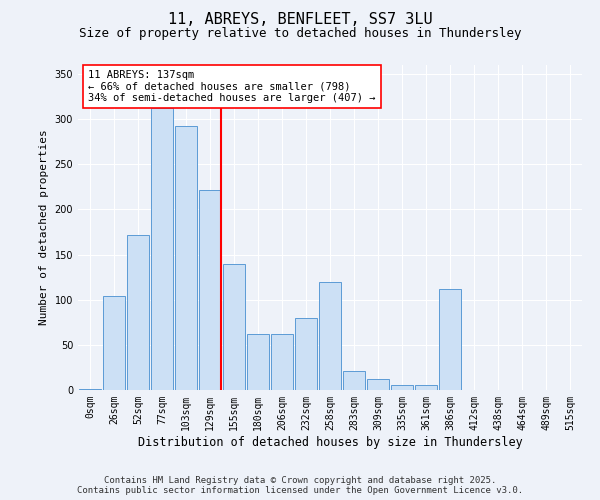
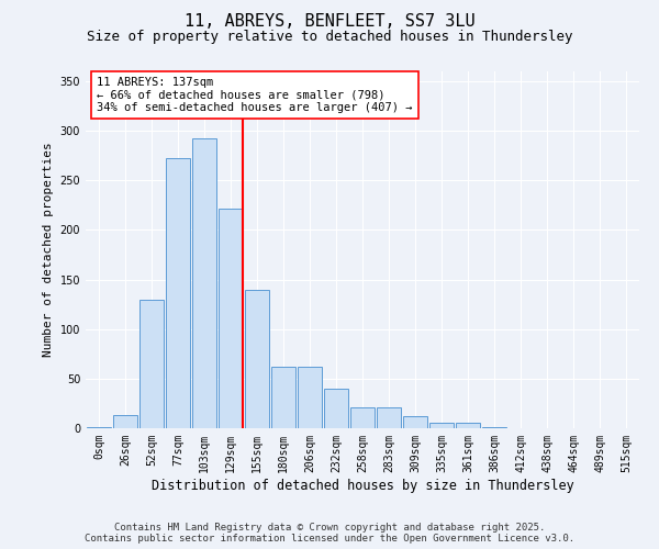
26sqm: 104 -> 13
52sqm: 172 -> 130
77sqm: 312 -> 272
232sqm: 80 -> 40
258sqm: 120 -> 21
386sqm: 112 -> 1
